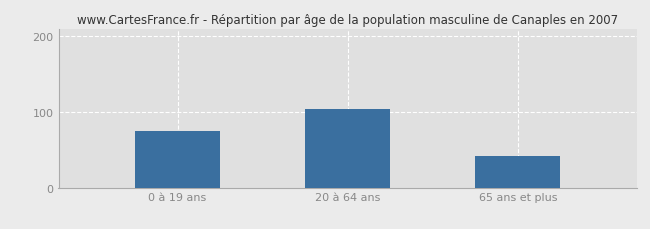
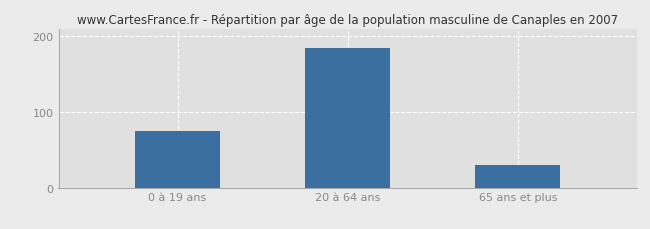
20 à 64 ans: 104 -> 185
65 ans et plus: 42 -> 30
